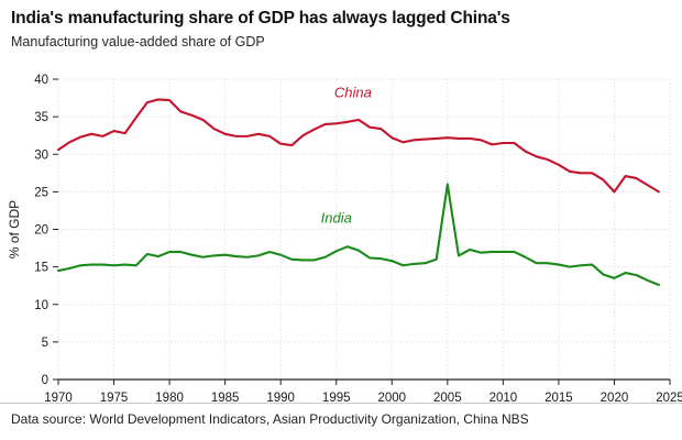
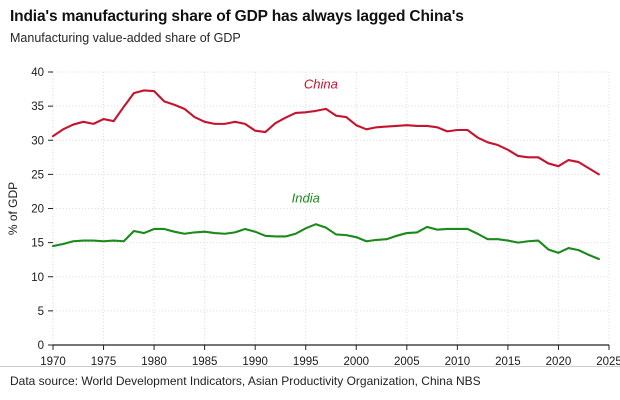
India/2005: 26 -> 16
China/2020: 25 -> 26
